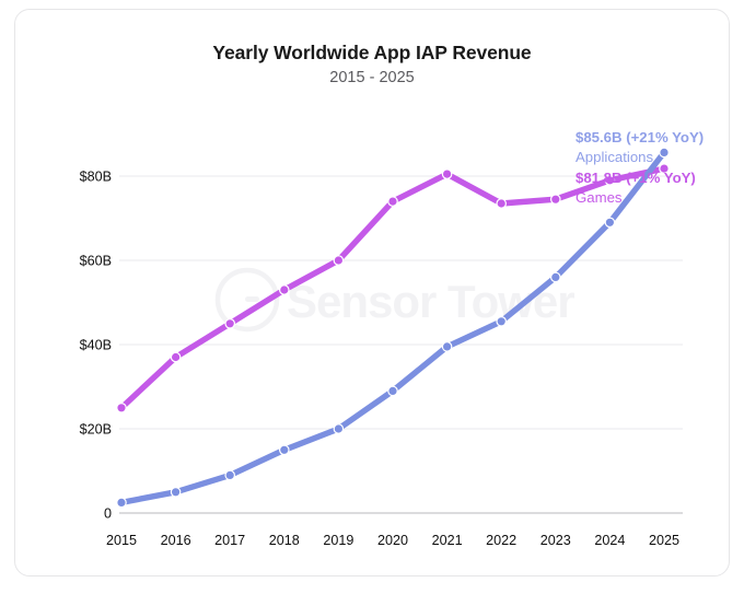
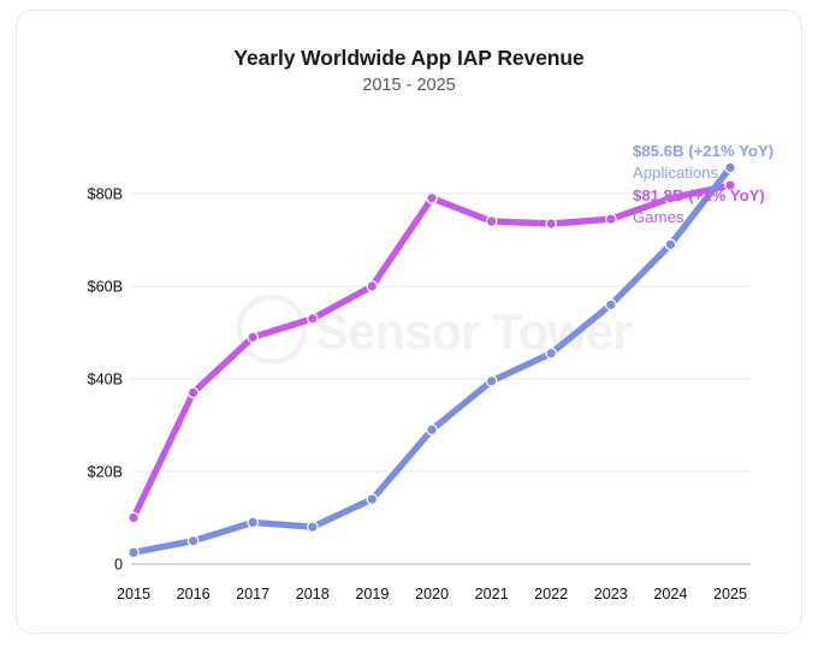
Games/2015: $25B -> $10B
Games/2017: $45B -> $49B
Applications/2018: $15B -> $8B
Applications/2019: $20B -> $14B
Games/2020: $74B -> $79B
Games/2021: $80B -> $74B
